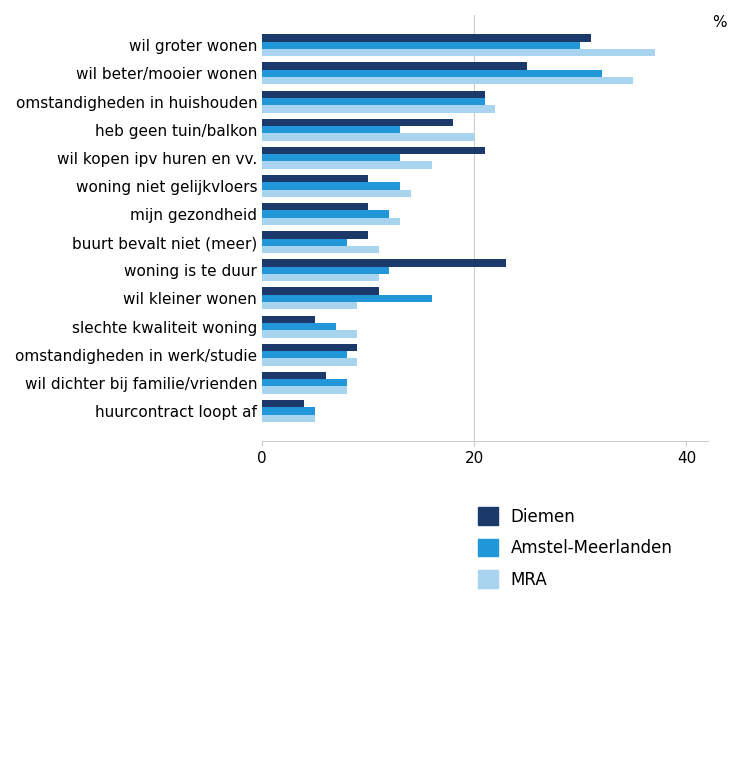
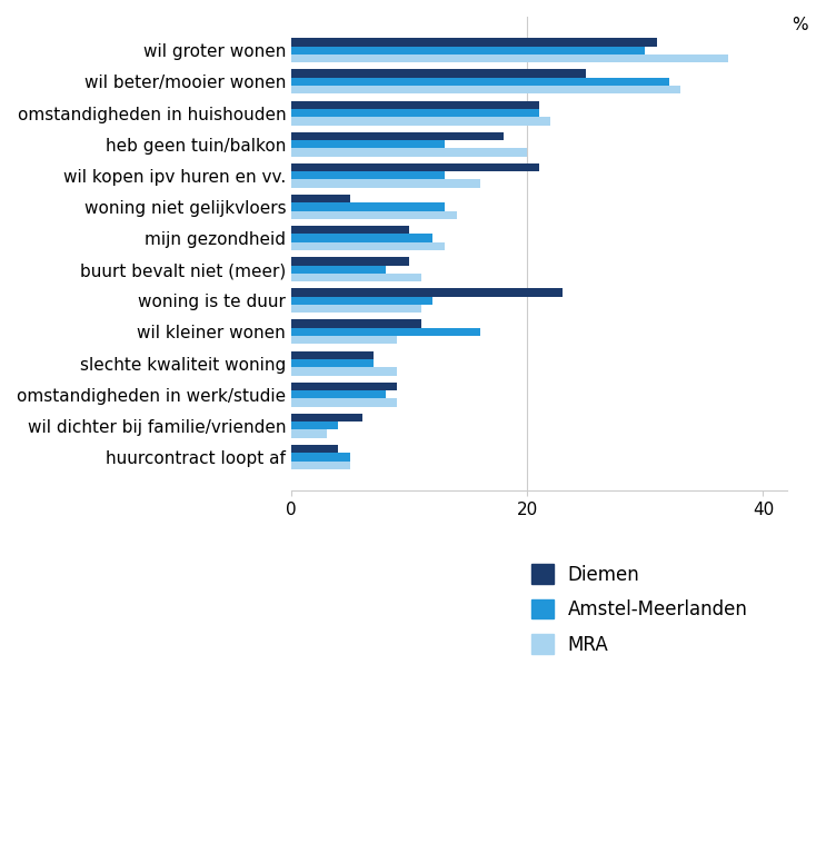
MRA/wil beter/mooier wonen: 35 -> 33
Diemen/woning niet gelijkvloers: 10 -> 5
Diemen/slechte kwaliteit woning: 5 -> 7
Amstel-Meerlanden/wil dichter bij familie/vrienden: 8 -> 4
MRA/wil dichter bij familie/vrienden: 8 -> 3
